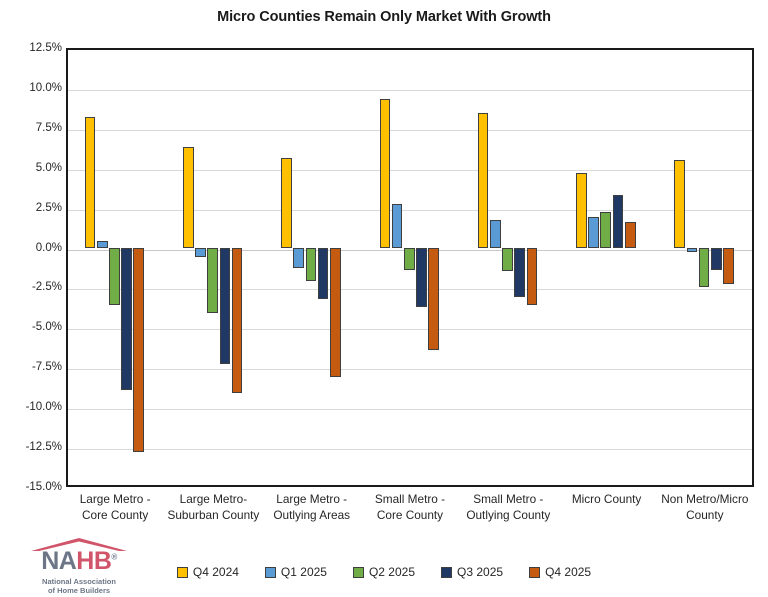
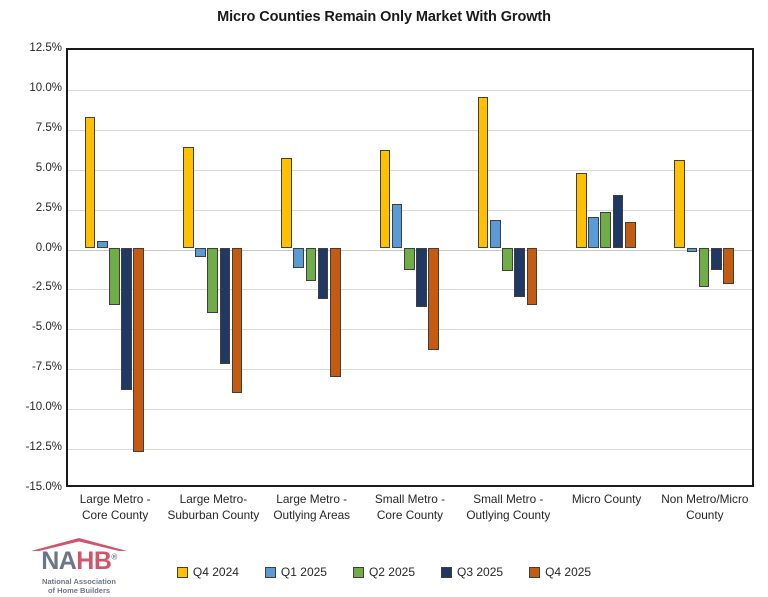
Q4 2024/Small Metro - Core County: 9.3% -> 6.1%
Q4 2024/Small Metro - Outlying County: 8.4% -> 9.4%
